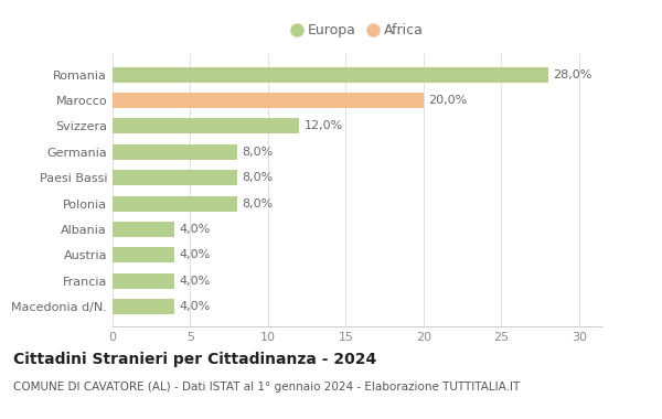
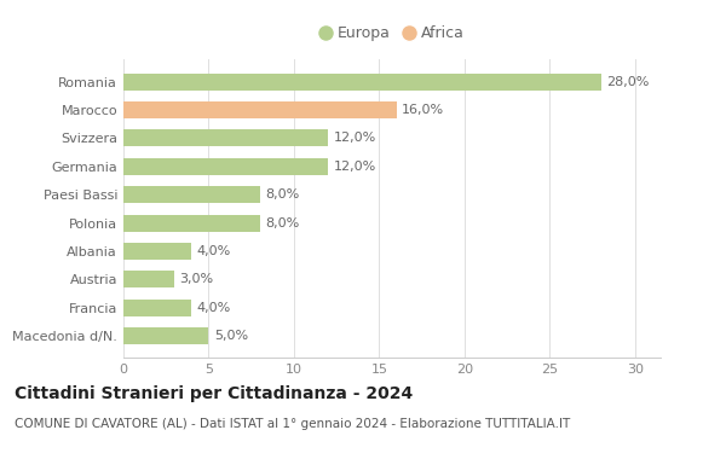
Marocco: 20,0% -> 16,0%
Germania: 8,0% -> 12,0%
Austria: 4,0% -> 3,0%
Macedonia d/N.: 4,0% -> 5,0%
